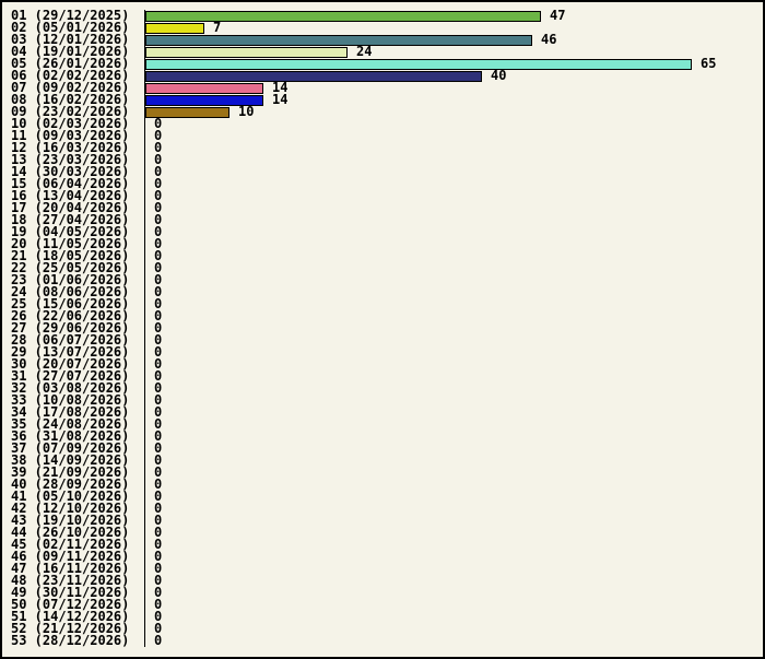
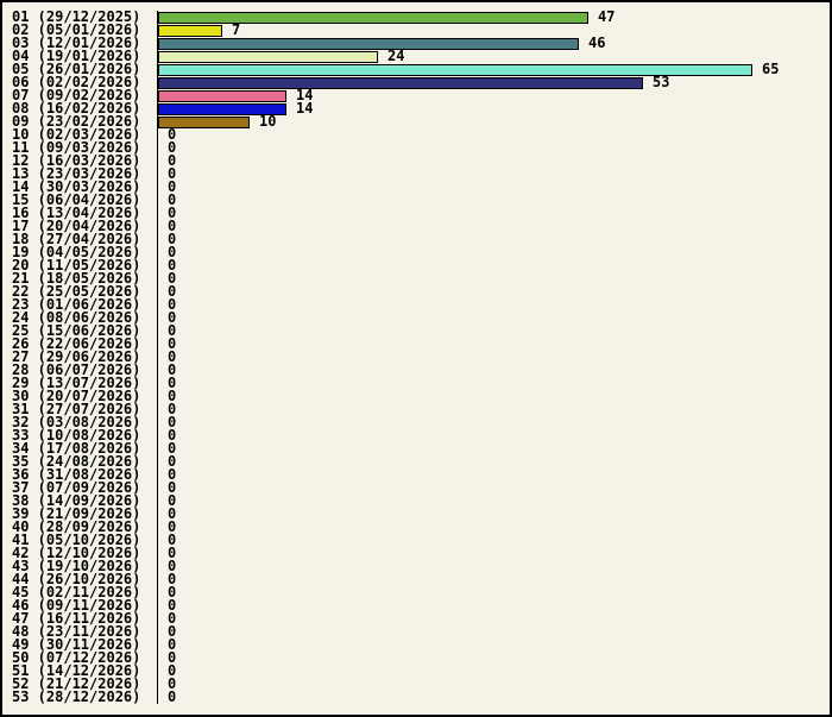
06 (02/02/2026): 40 -> 53
